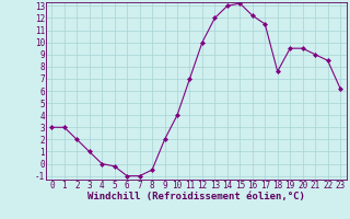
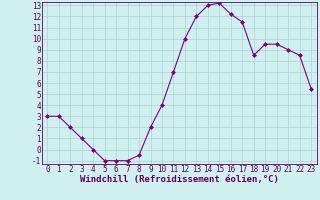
5: -0.2 -> -1.0
18: 7.6 -> 8.5
23: 6.2 -> 5.5
